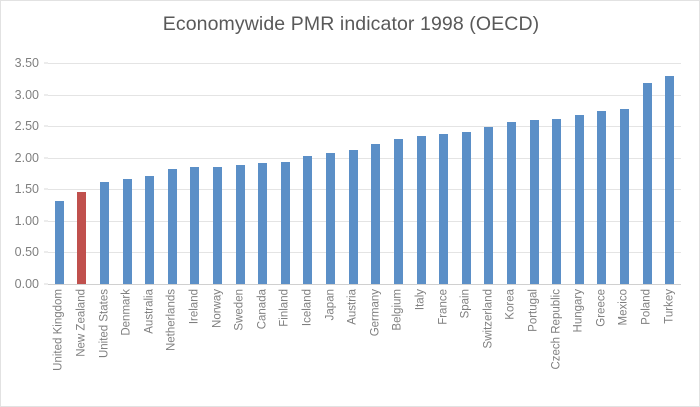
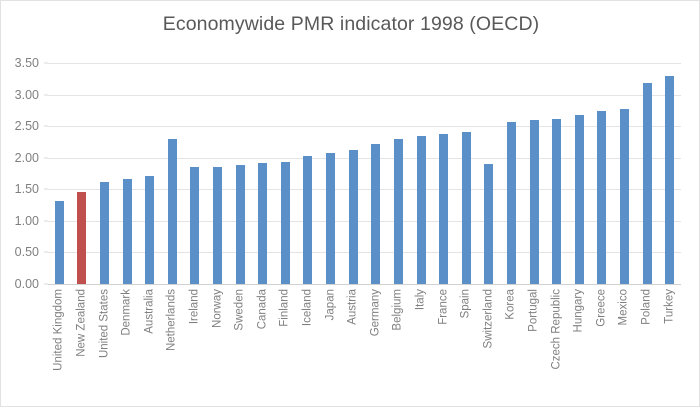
Netherlands: 1.8 -> 2.3
Switzerland: 2.5 -> 1.9
